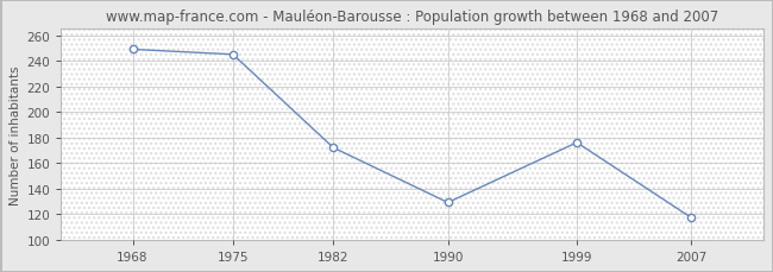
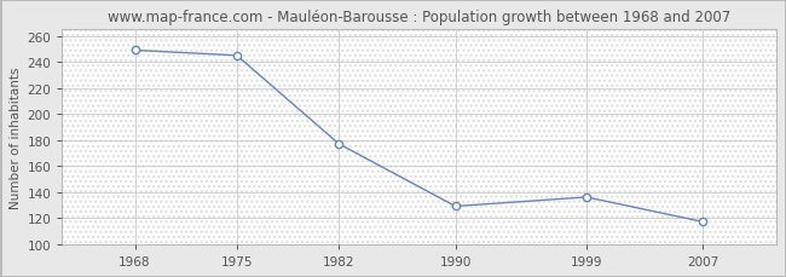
1982: 172 -> 177
1999: 176 -> 136
